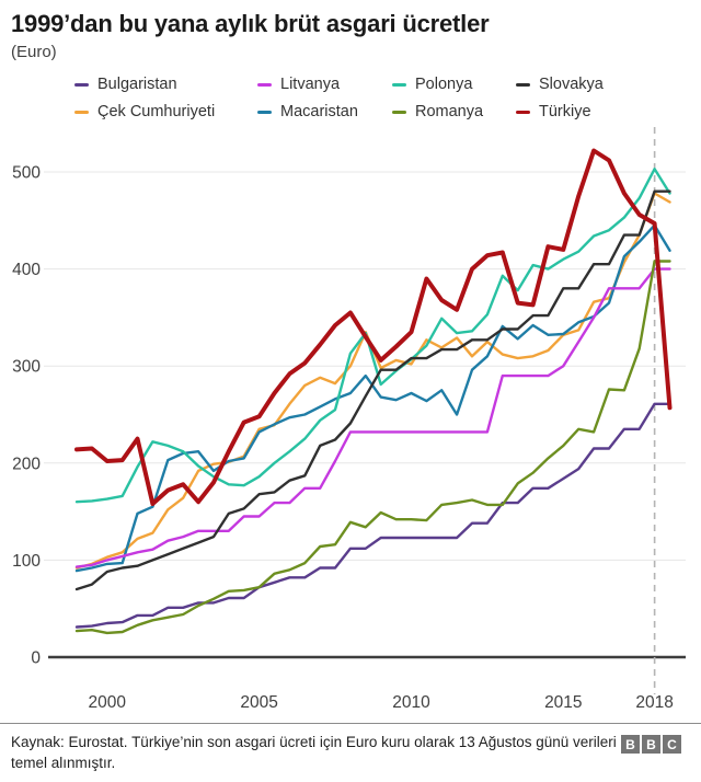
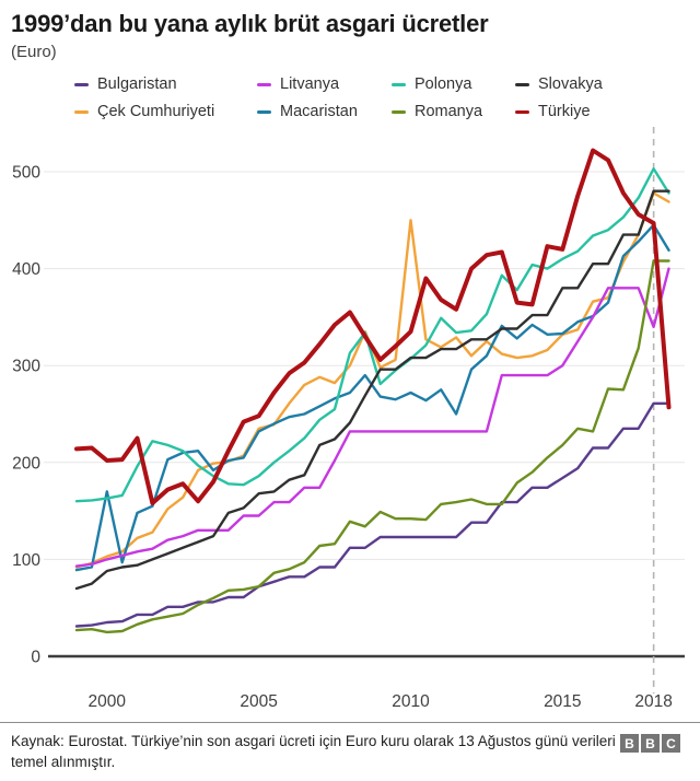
Macaristan/2000: 100 -> 170
Çek Cumhuriyeti/2010: 300 -> 450
Litvanya/2018: 400 -> 340
